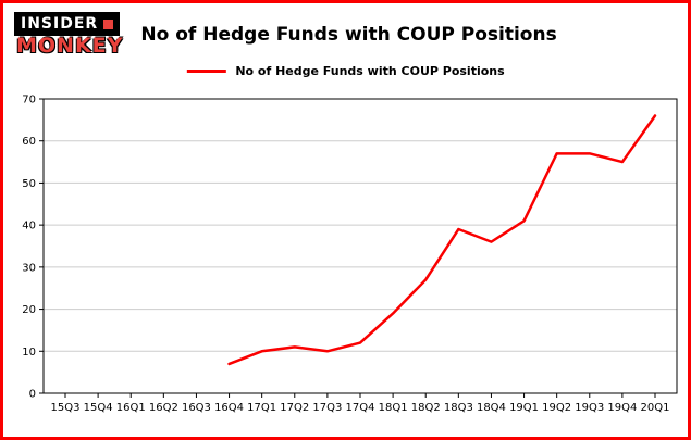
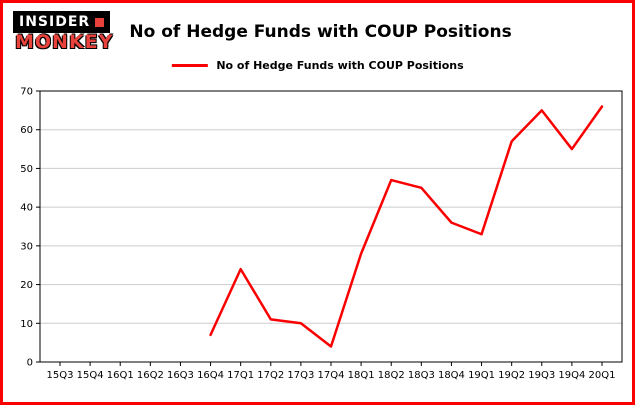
17Q1: 10 -> 24
17Q4: 12 -> 4
18Q1: 19 -> 28
18Q2: 27 -> 47
18Q3: 39 -> 45
19Q1: 41 -> 33
19Q3: 57 -> 65
